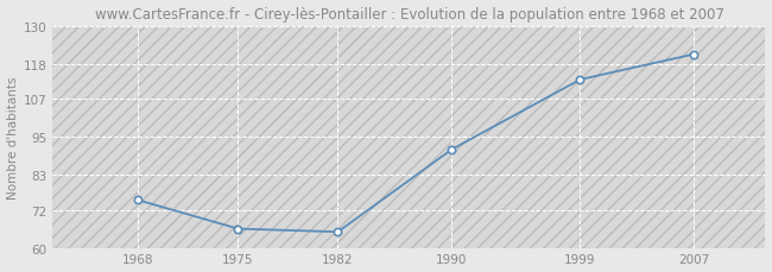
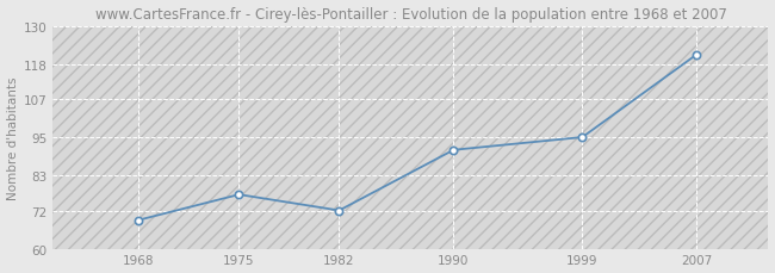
1968: 75 -> 69
1975: 66 -> 77
1982: 65 -> 72
1999: 113 -> 95
